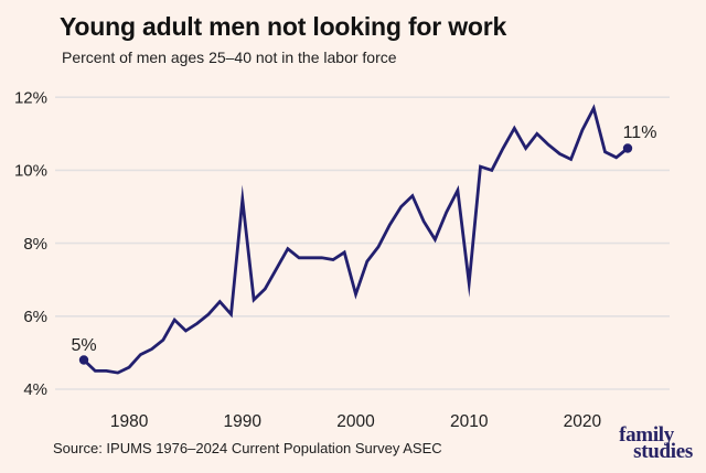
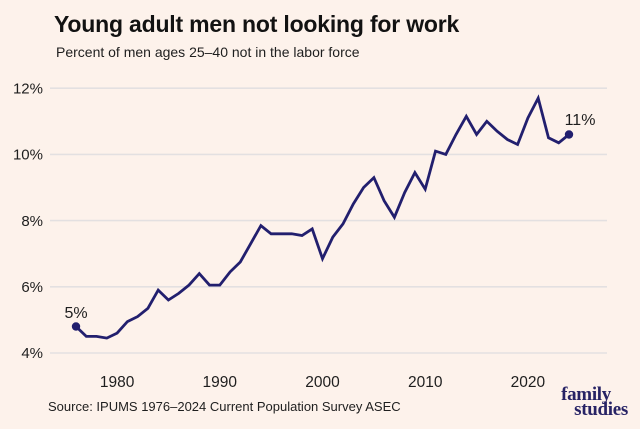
1990: 9.2% -> 6.0%
2000: 6.6% -> 6.8%
2010: 6.9% -> 8.9%
